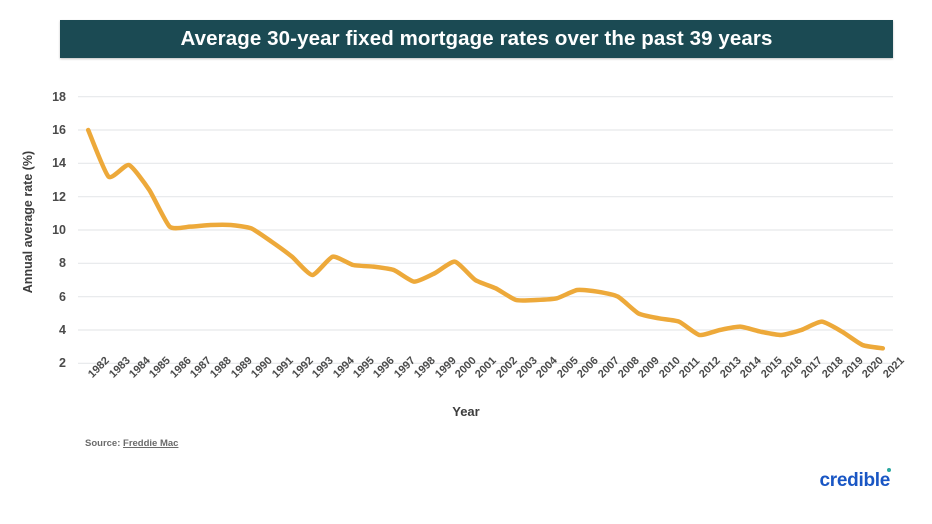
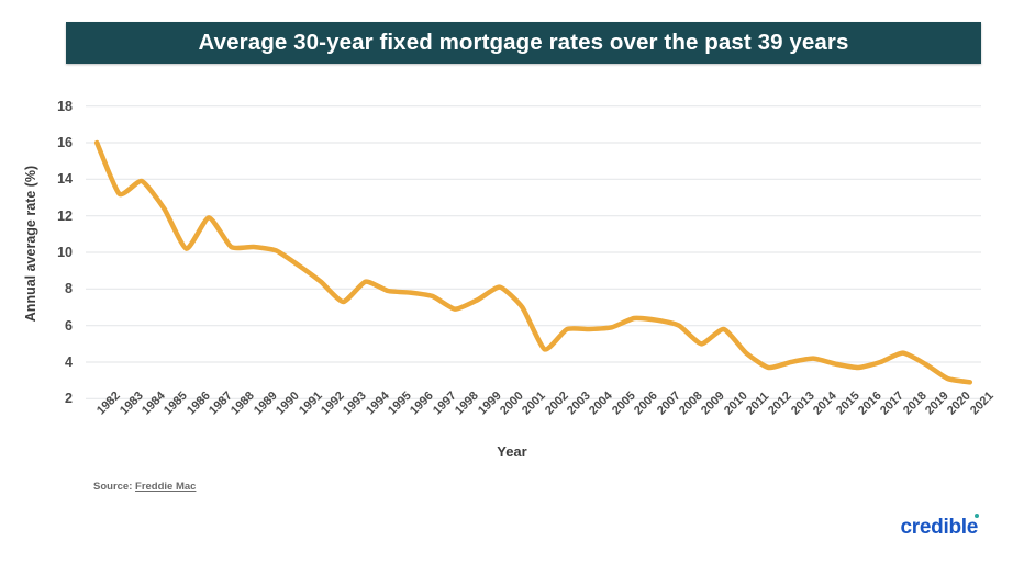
1987: 10.2 -> 11.9
2002: 6.5 -> 4.7
2010: 4.7 -> 5.8
